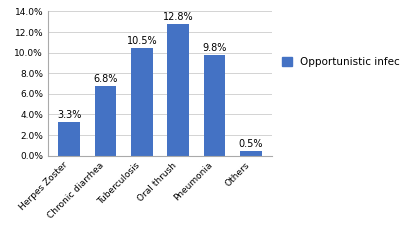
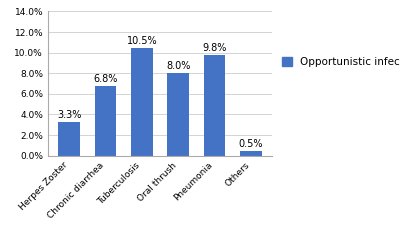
Oral thrush: 12.8% -> 8.0%
